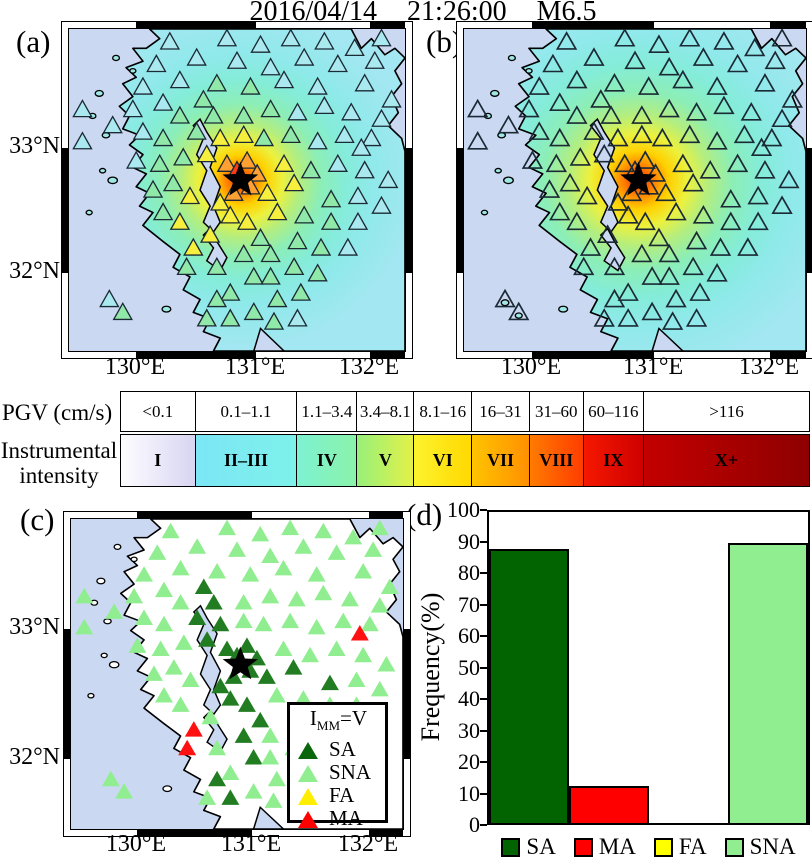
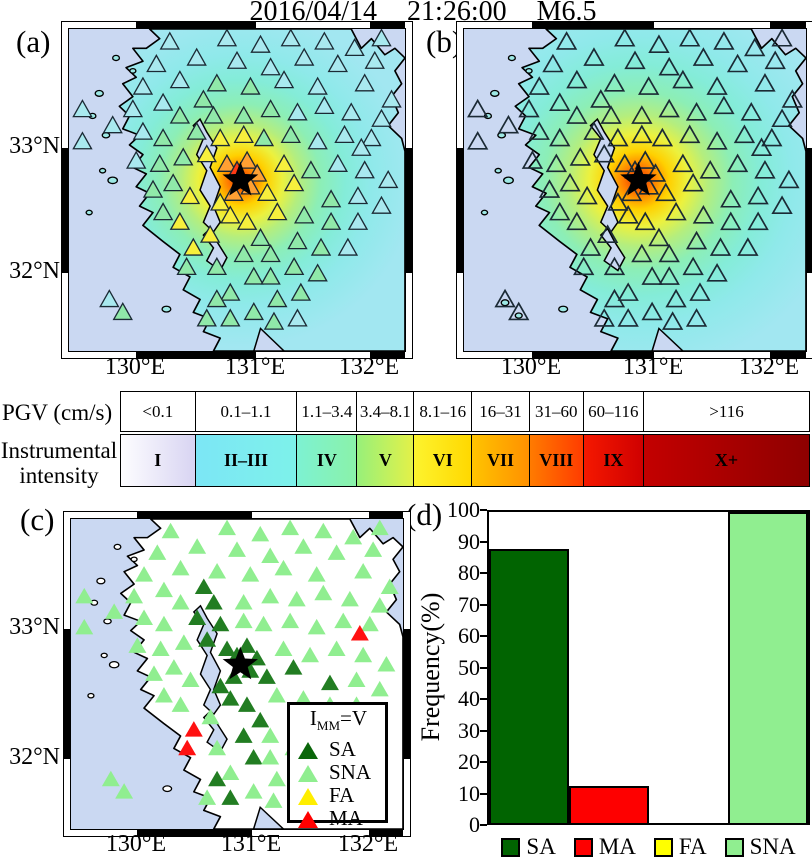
SNA: 90 -> 100
